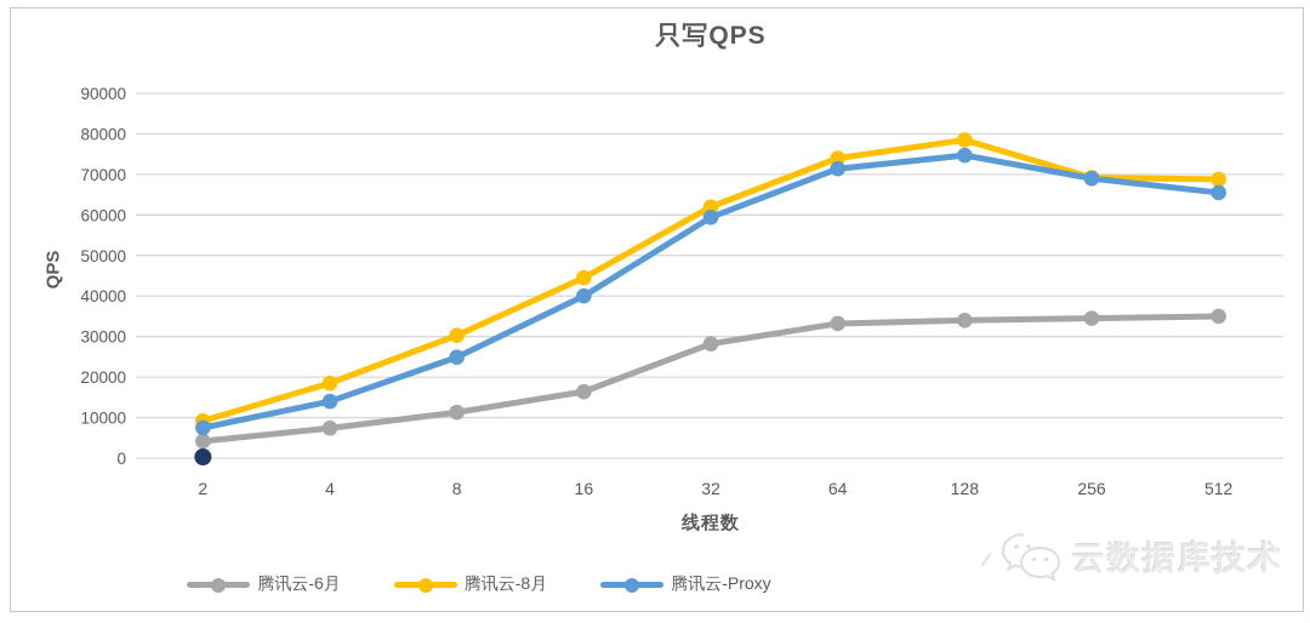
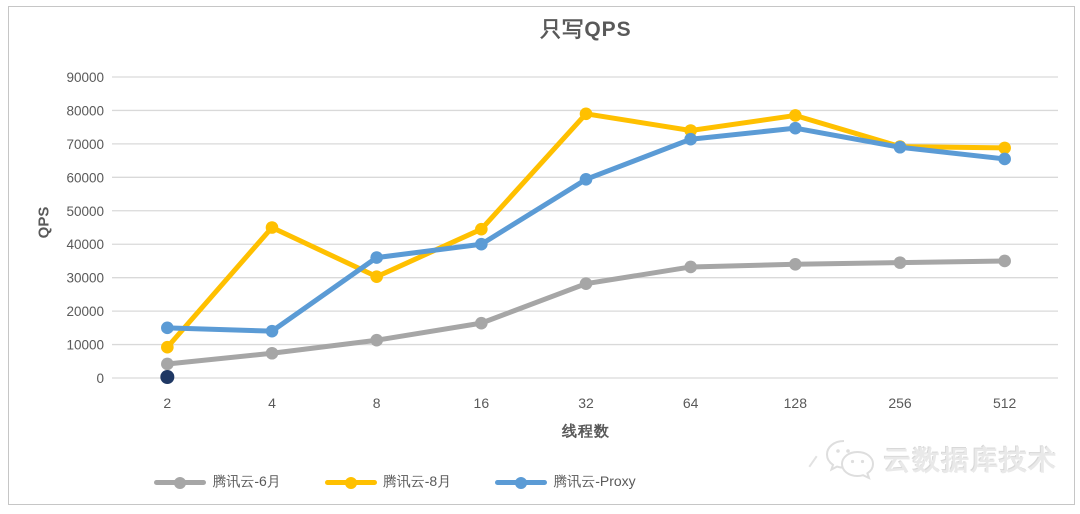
腾讯云-Proxy/2: 8000 -> 15000
腾讯云-8月/4: 18000 -> 45000
腾讯云-Proxy/8: 25000 -> 36000
腾讯云-8月/32: 62000 -> 79000
